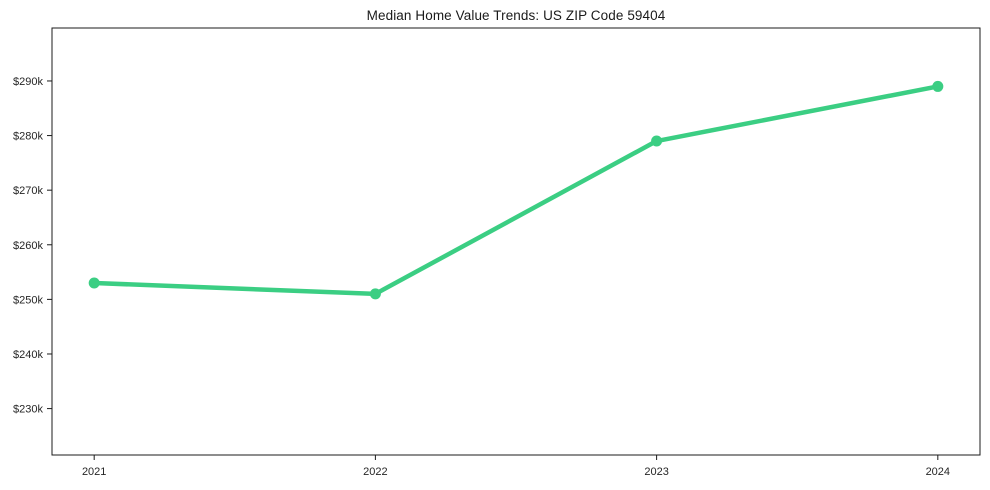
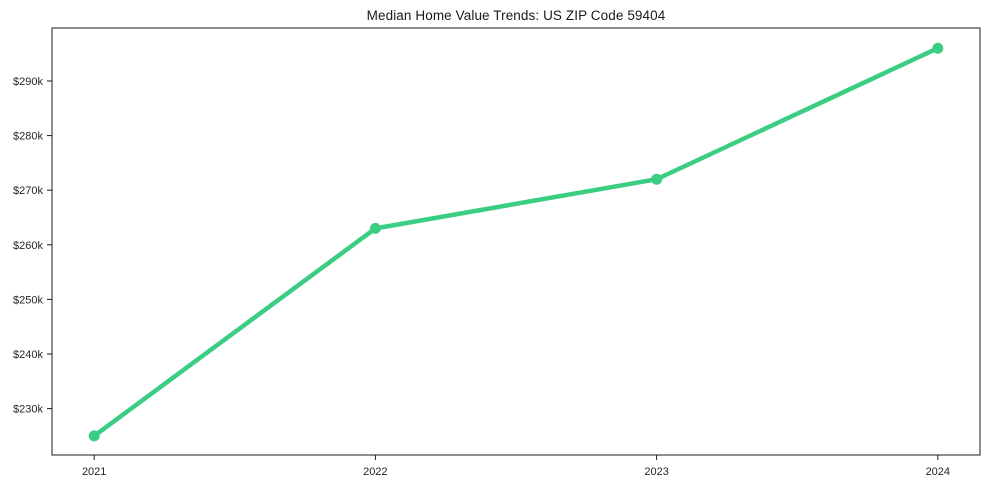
2021: $253k -> $225k
2022: $251k -> $263k
2023: $279k -> $272k
2024: $289k -> $296k
